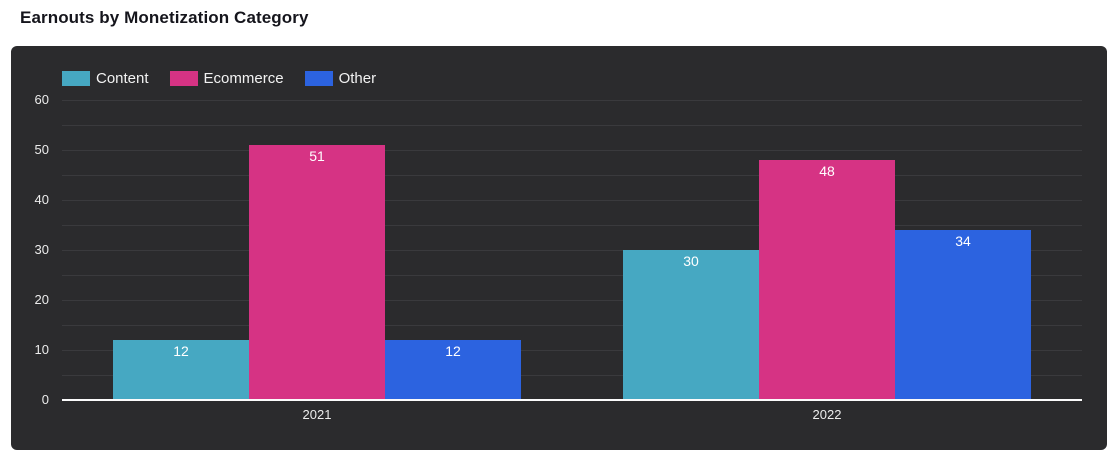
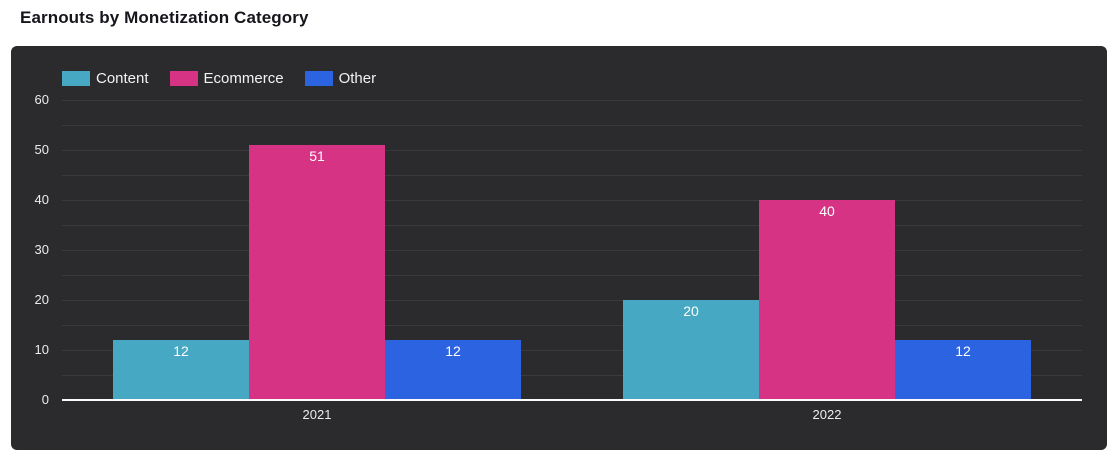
Content/2022: 30 -> 20
Ecommerce/2022: 48 -> 40
Other/2022: 34 -> 12
